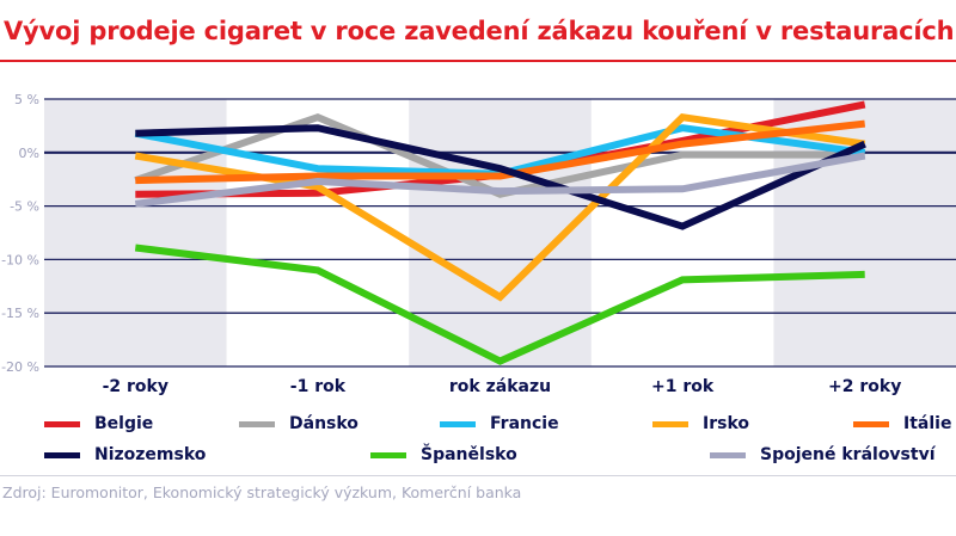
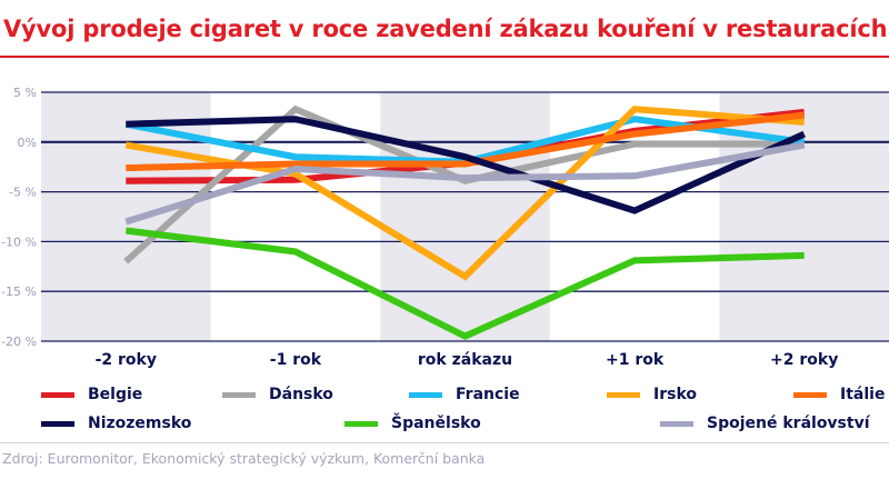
Dánsko/-2 roky: -3% -> -12%
Spojené království/-2 roky: -5% -> -8%
Belgie/+2 roky: 4% -> 3%
Irsko/+2 roky: 1% -> 2%
